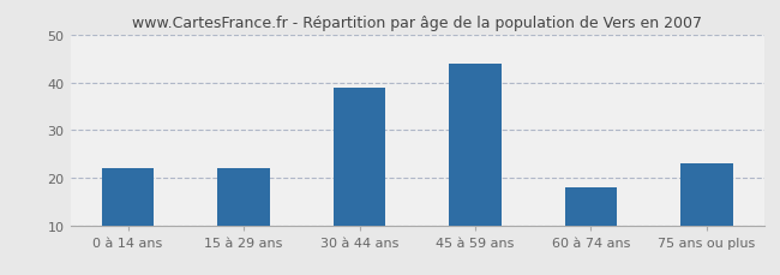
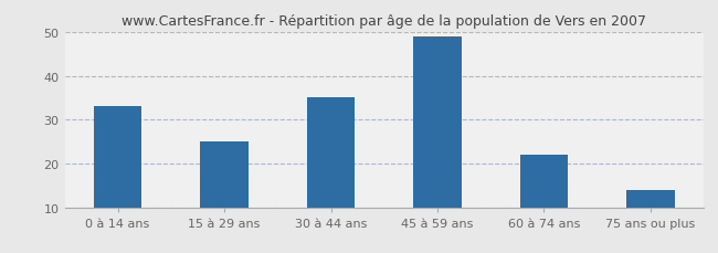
0 à 14 ans: 22 -> 33
15 à 29 ans: 22 -> 25
30 à 44 ans: 39 -> 35
45 à 59 ans: 44 -> 49
60 à 74 ans: 18 -> 22
75 ans ou plus: 23 -> 14
